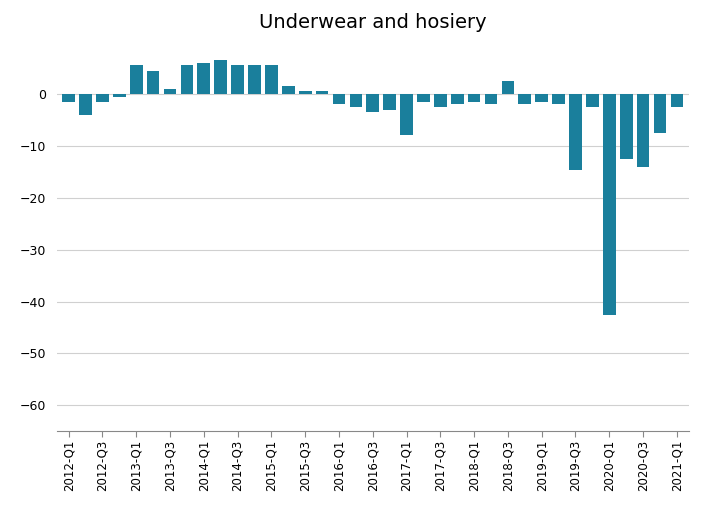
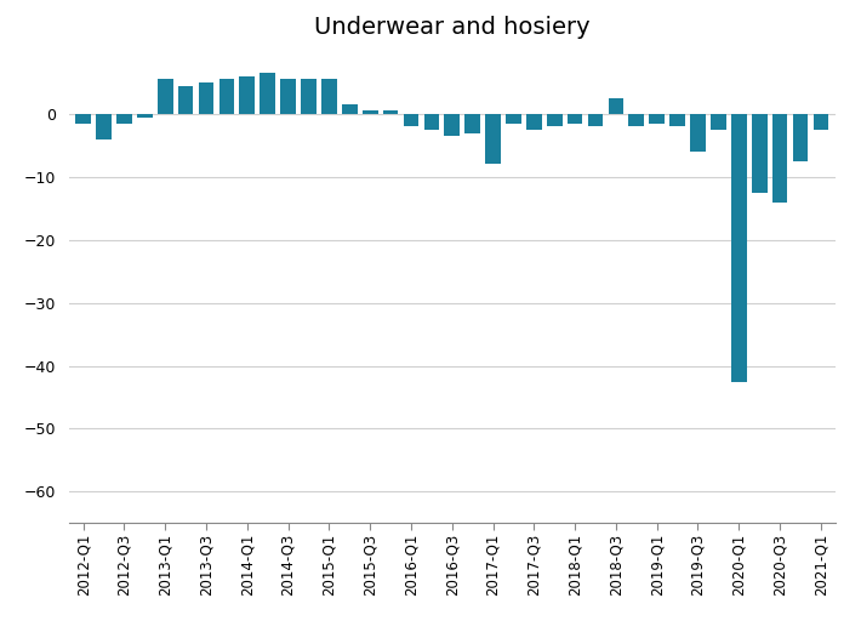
2013-Q3: 1.0 -> 5.0
2019-Q3: -14.6 -> -6.0
